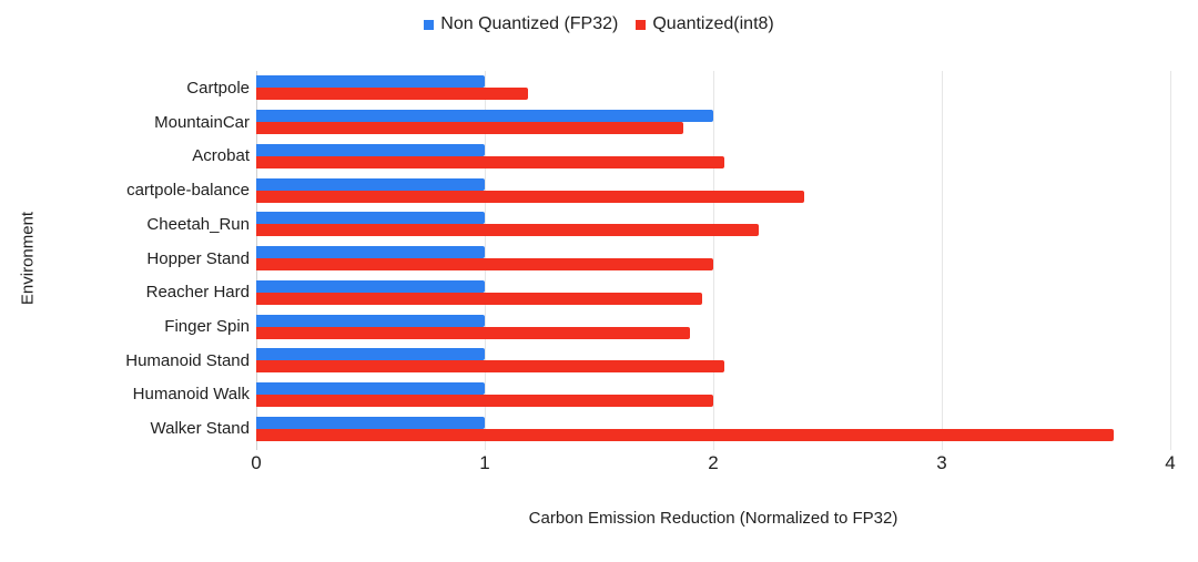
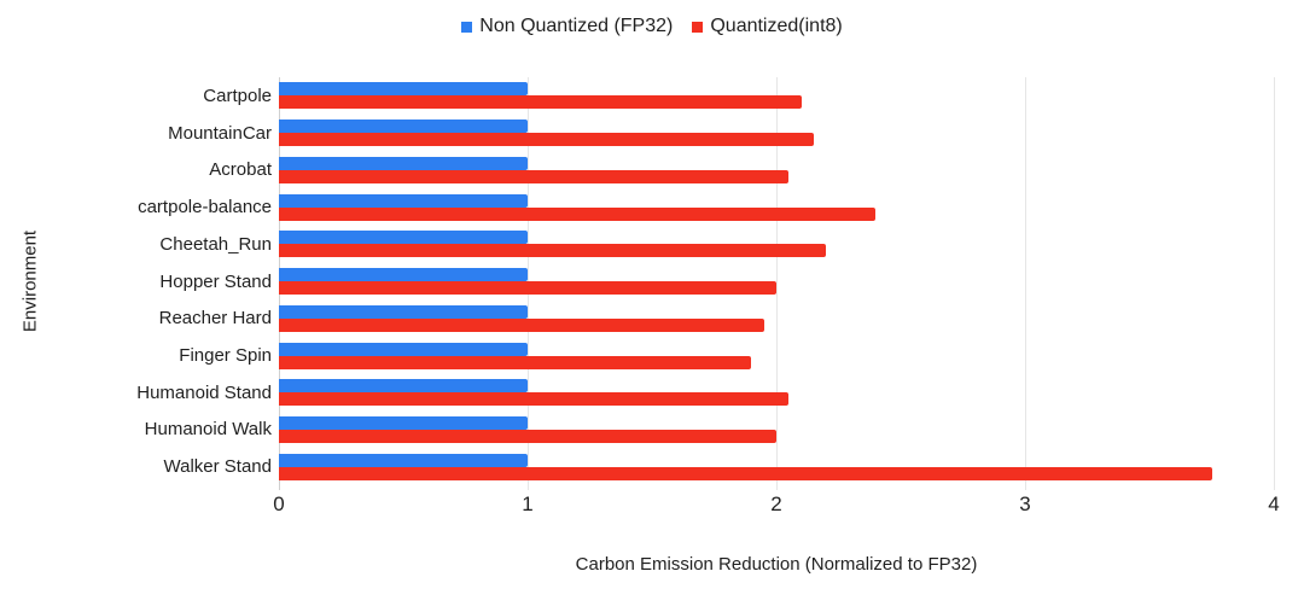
Quantized(int8)/Cartpole: 1.19 -> 2.10
Non Quantized (FP32)/MountainCar: 2 -> 1
Quantized(int8)/MountainCar: 1.87 -> 2.15
